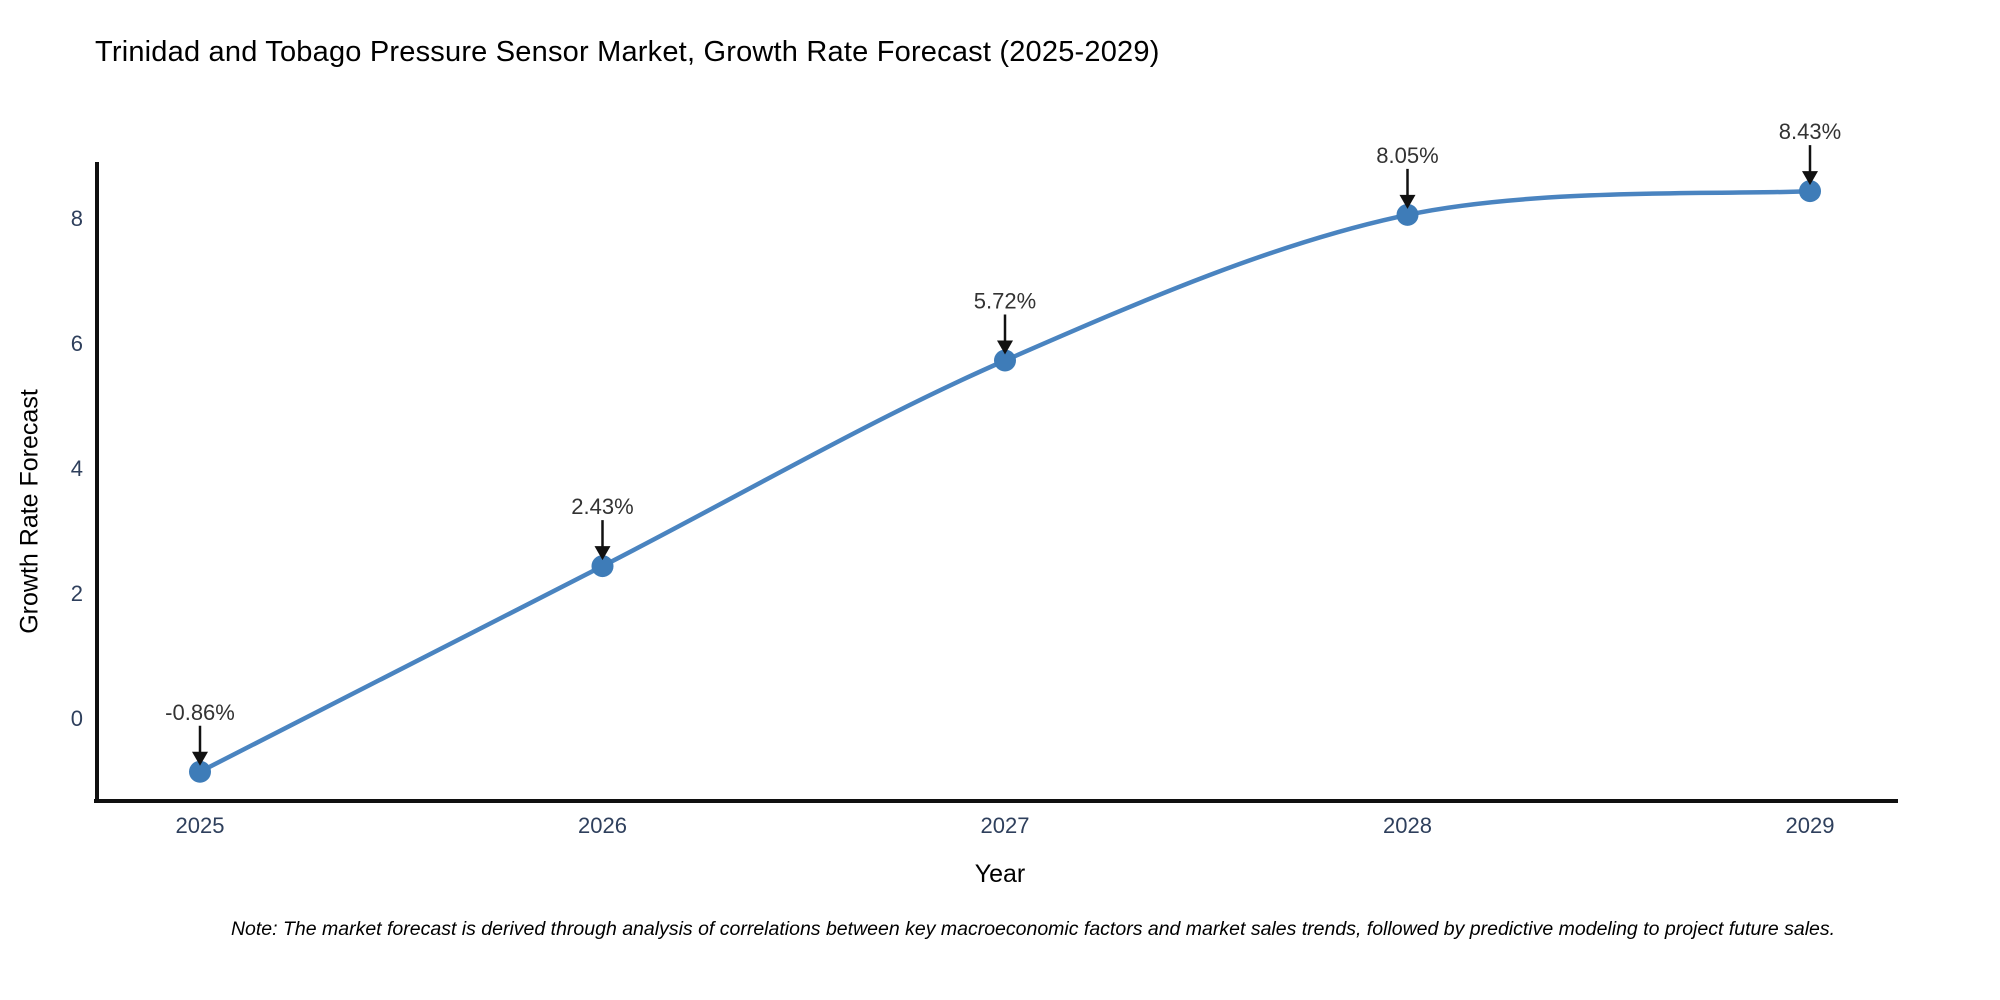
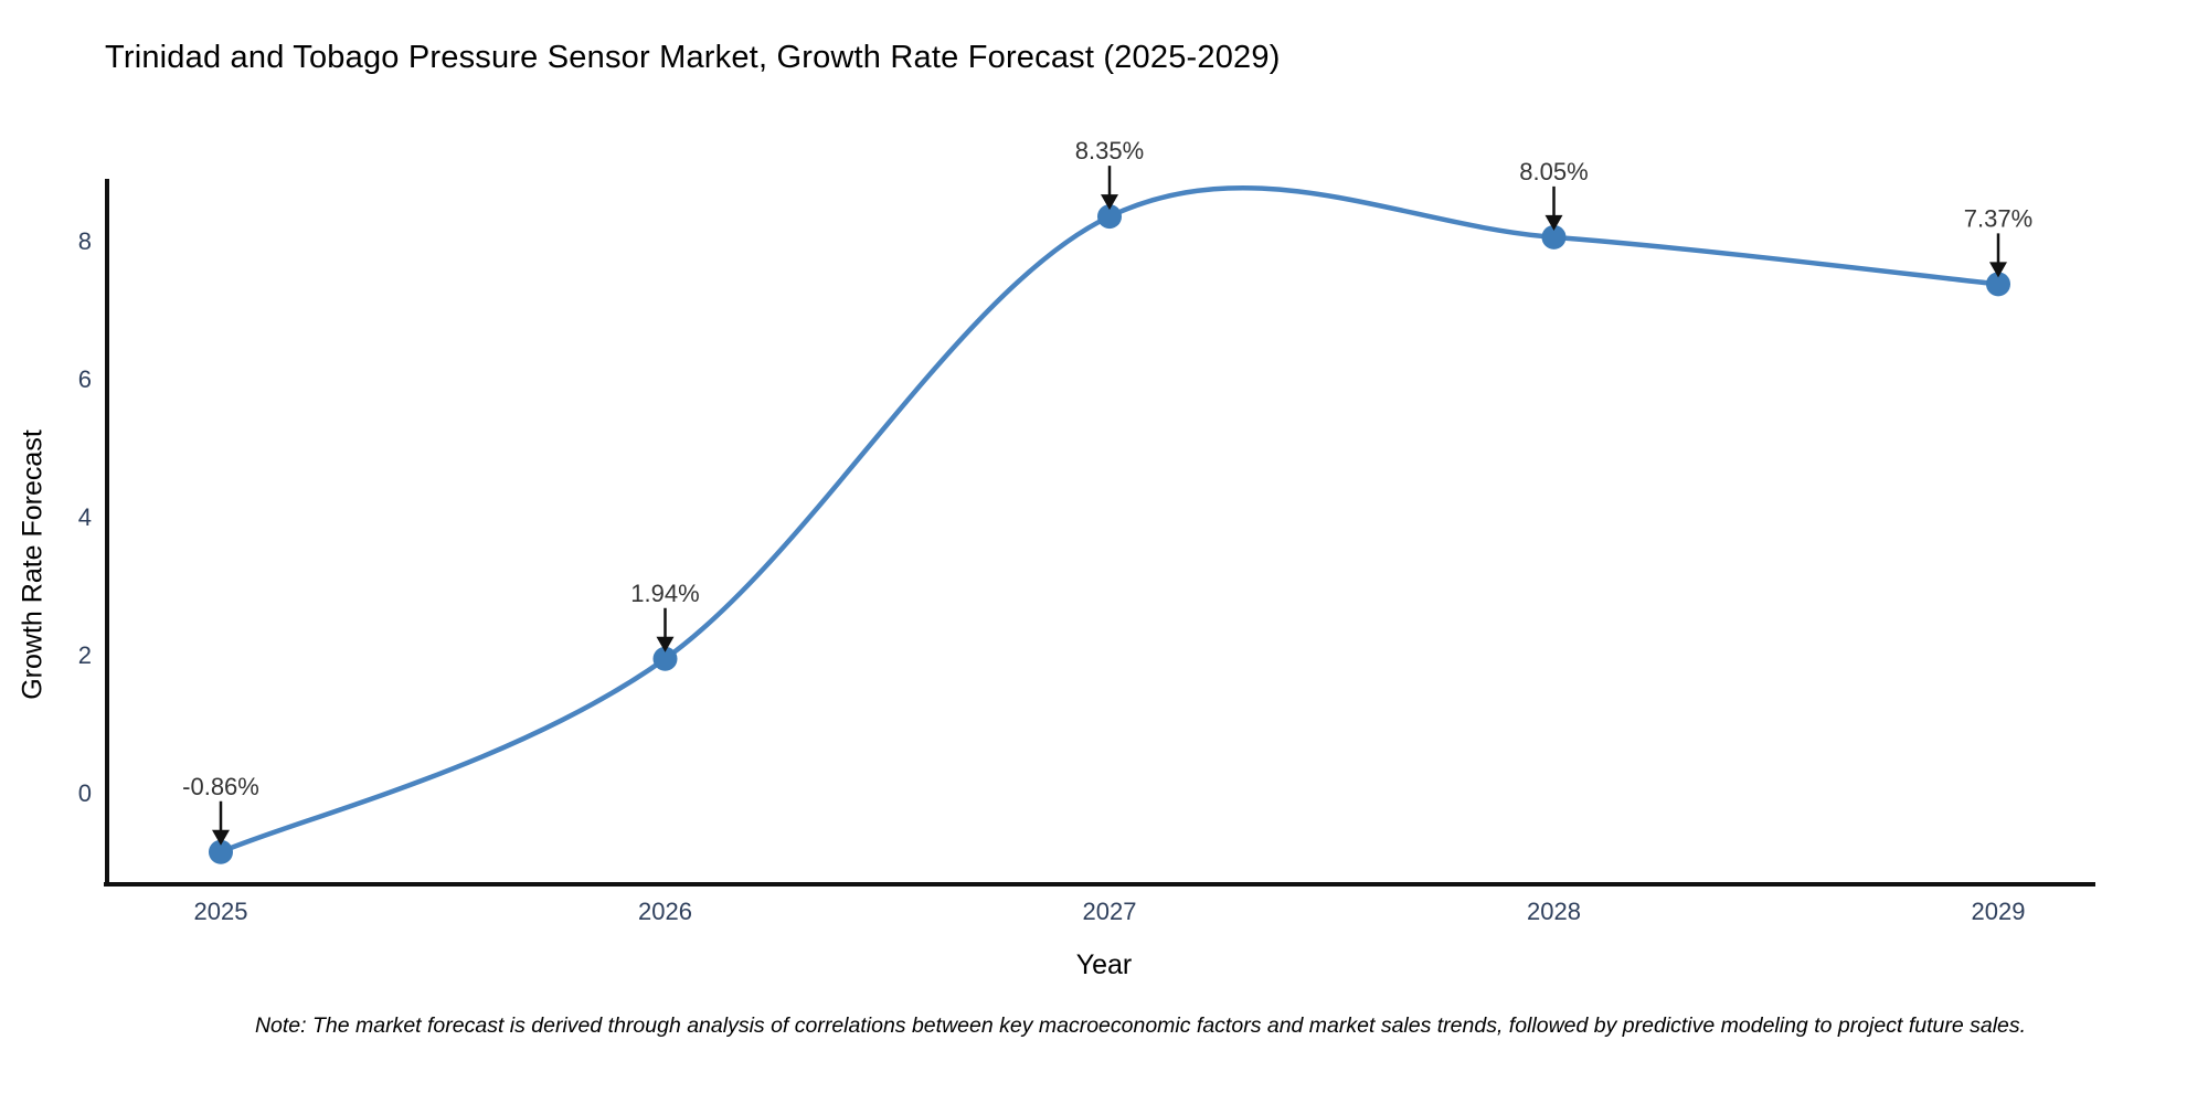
2026: 2.43% -> 1.94%
2027: 5.72% -> 8.35%
2029: 8.43% -> 7.37%
